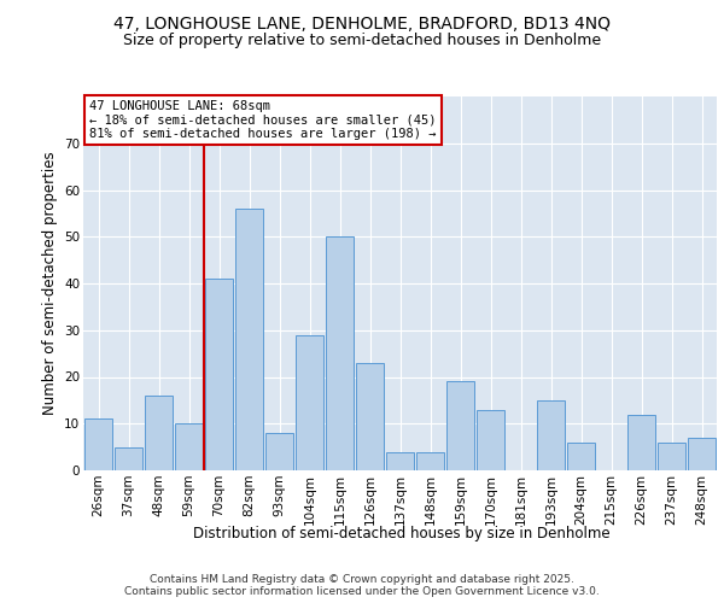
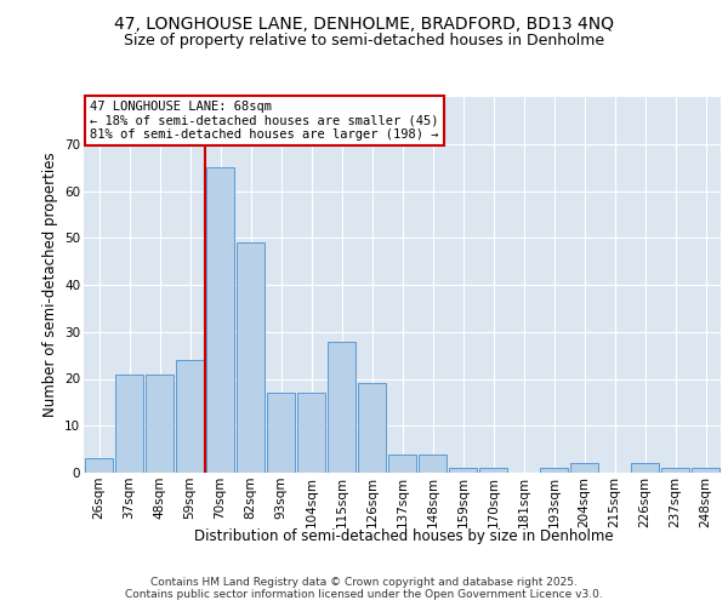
26sqm: 11 -> 3
37sqm: 5 -> 21
48sqm: 16 -> 21
59sqm: 10 -> 24
70sqm: 41 -> 65
82sqm: 56 -> 49
93sqm: 8 -> 17
104sqm: 29 -> 17
115sqm: 50 -> 28
126sqm: 23 -> 19
159sqm: 19 -> 1
170sqm: 13 -> 1
193sqm: 15 -> 1
204sqm: 6 -> 2
226sqm: 12 -> 2
237sqm: 6 -> 1
248sqm: 7 -> 1
